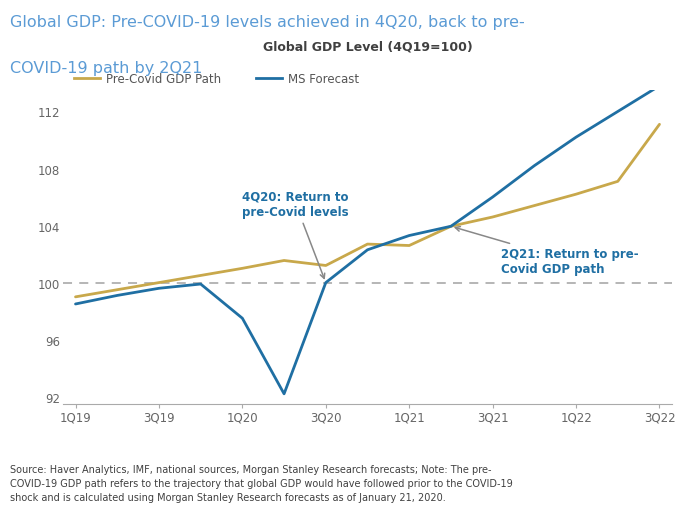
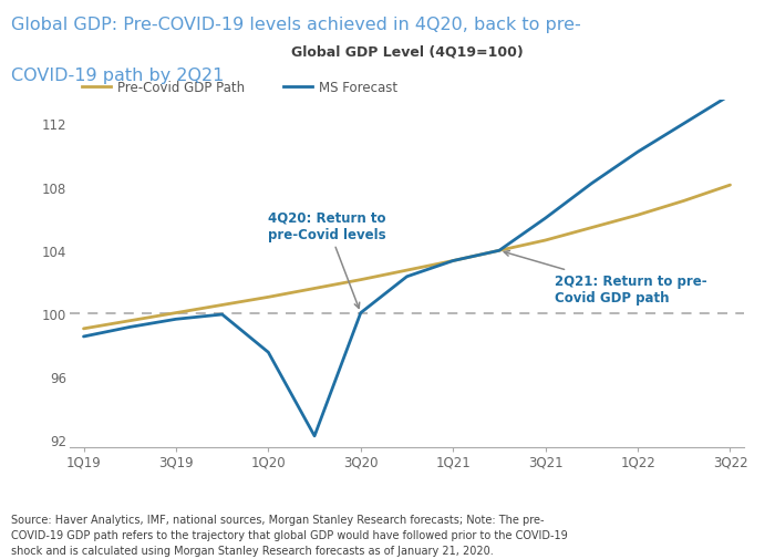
Pre-Covid GDP Path/3Q20: 101.2 -> 102.1
Pre-Covid GDP Path/1Q21: 102.6 -> 103.3
Pre-Covid GDP Path/3Q22: 111.1 -> 108.1
